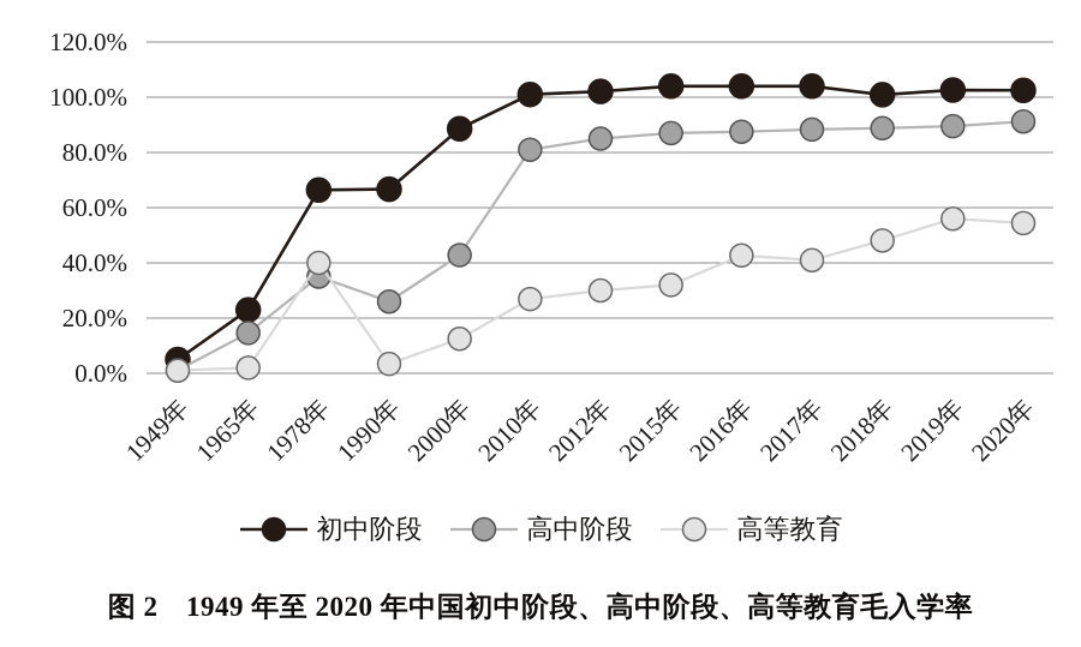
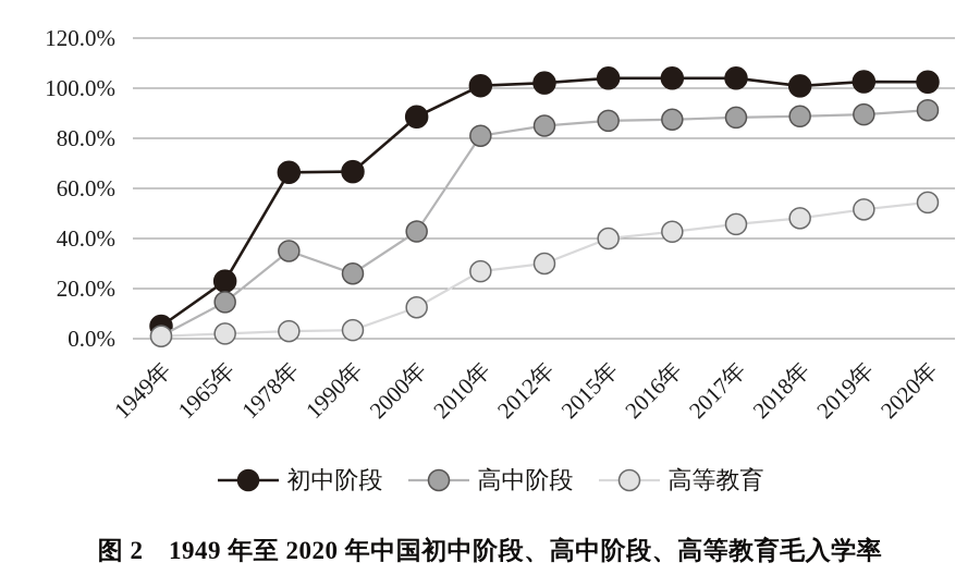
高等教育/1978年: 40% -> 3%
高等教育/2015年: 32% -> 40%
高等教育/2017年: 41% -> 46%
高等教育/2019年: 56% -> 52%
